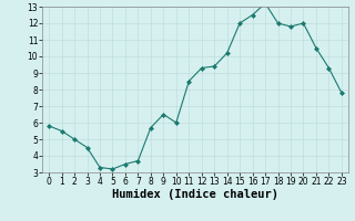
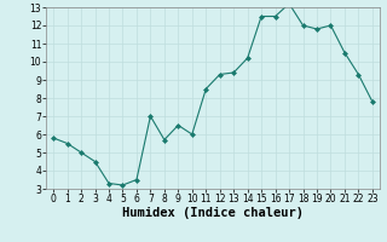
7: 3.7 -> 7.0
15: 12.0 -> 12.5
